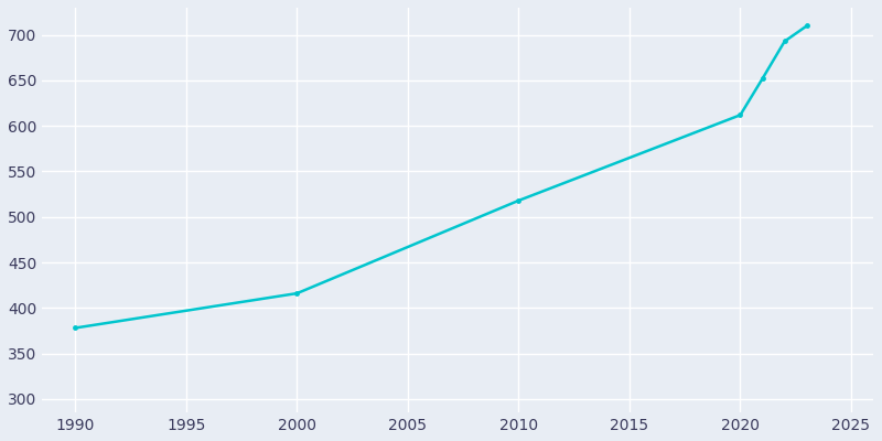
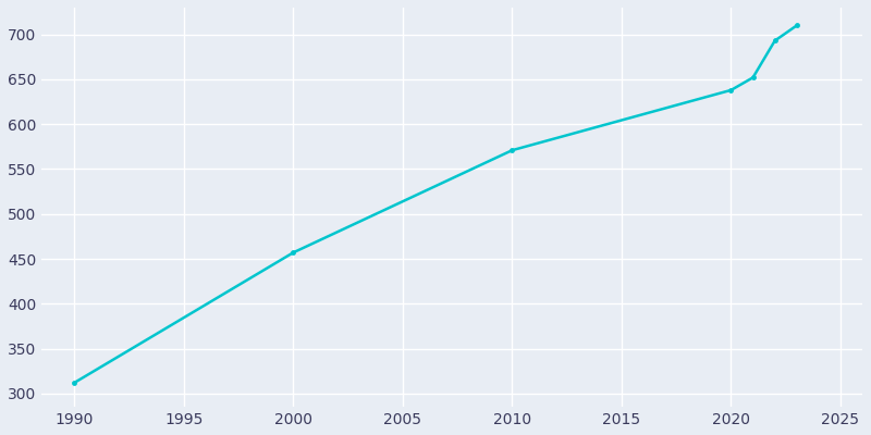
1990: 378 -> 312
2000: 416 -> 457
2010: 518 -> 571
2020: 612 -> 638
